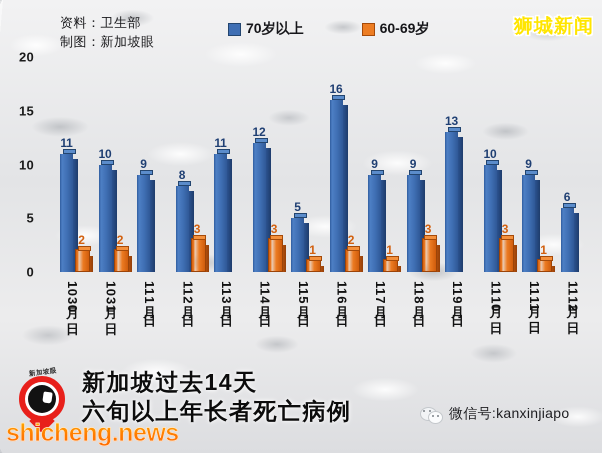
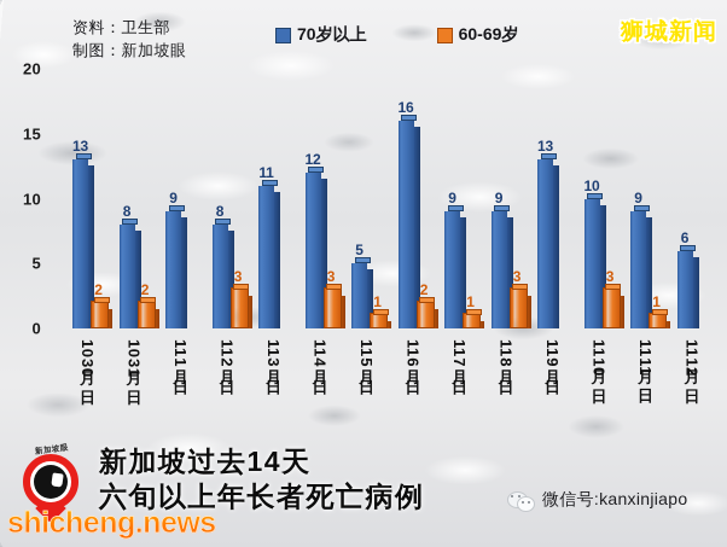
70岁以上/10月30日: 11 -> 13
70岁以上/10月31日: 10 -> 8
